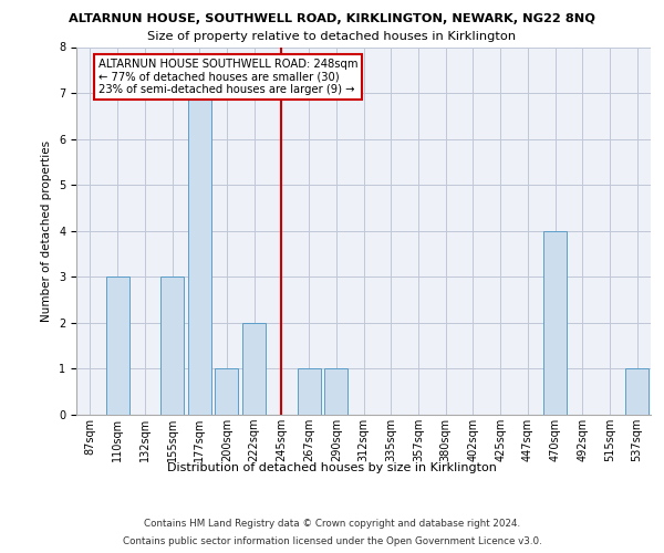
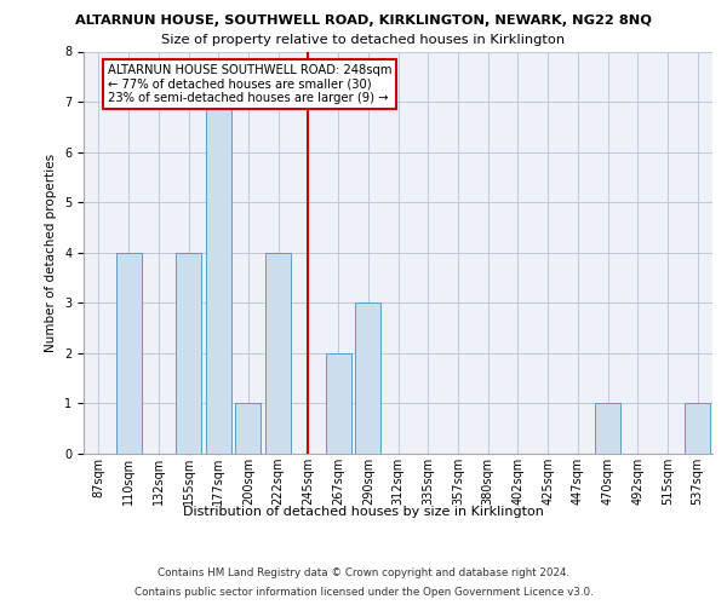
110sqm: 3 -> 4
155sqm: 3 -> 4
222sqm: 2 -> 4
267sqm: 1 -> 2
290sqm: 1 -> 3
470sqm: 4 -> 1
